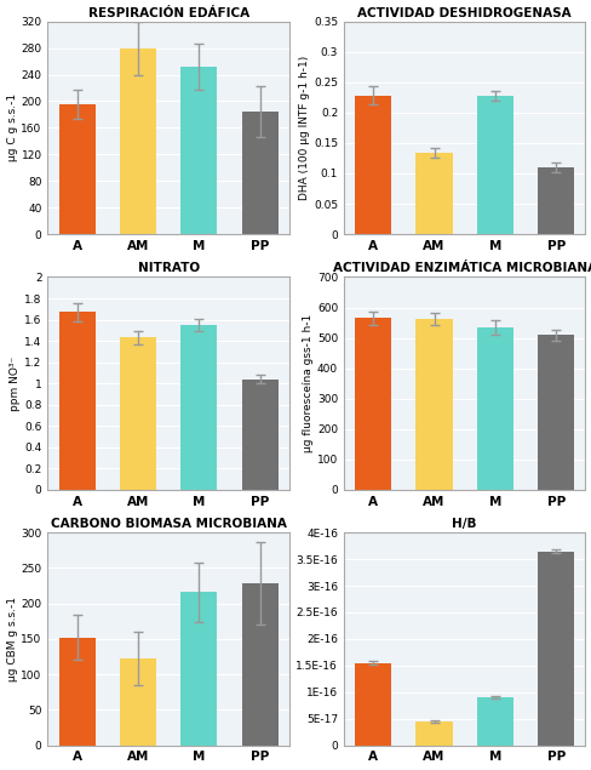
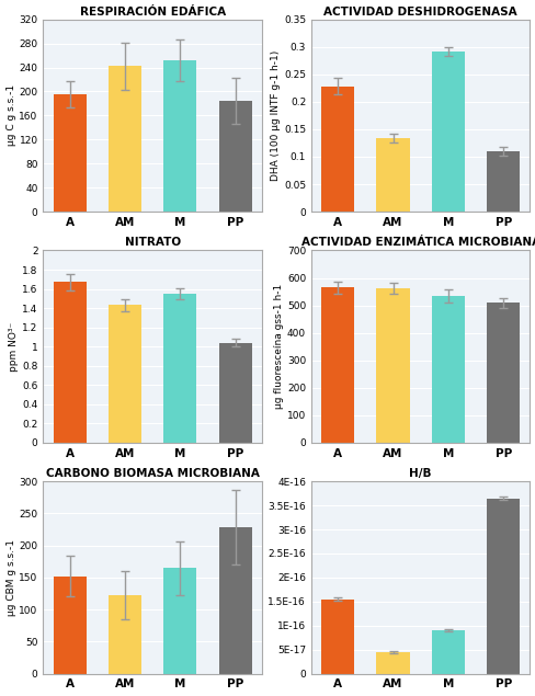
RESPIRACIÓN EDÁFICA/AM: 280 -> 242
ACTIVIDAD DESHIDROGENASA/M: 0.228 -> 0.292
CARBONO BIOMASA MICROBIANA/M: 216 -> 165
